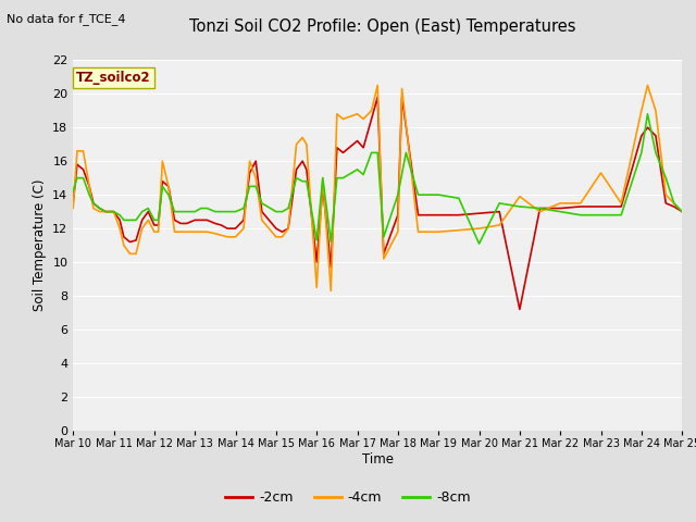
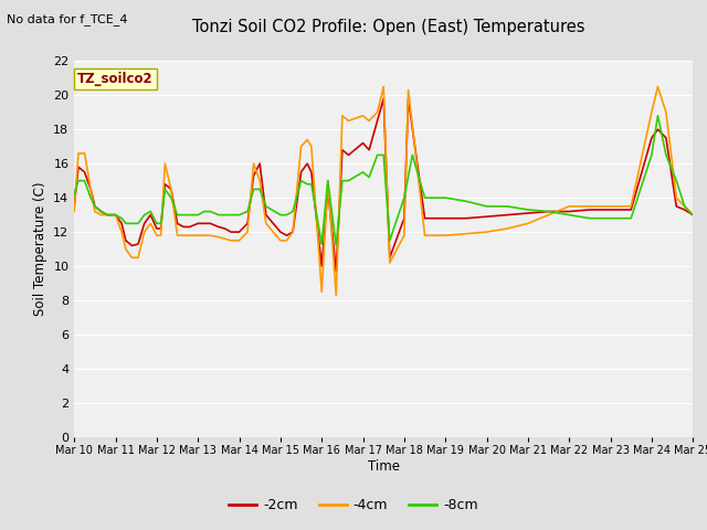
-8cm/Mar 20: 11.1 -> 13.5
-2cm/Mar 21: 7.2 -> 13.1
-4cm/Mar 21: 13.9 -> 12.5
-4cm/Mar 23: 15.3 -> 13.5
